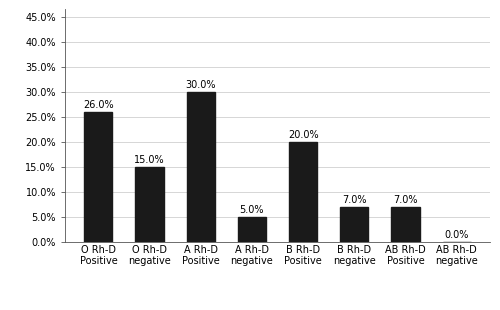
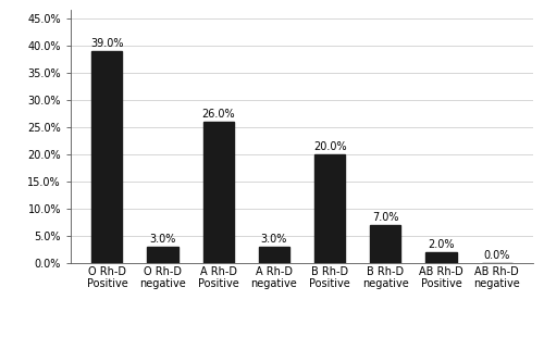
O Rh-D Positive: 26.0% -> 39.0%
O Rh-D negative: 15.0% -> 3.0%
A Rh-D Positive: 30.0% -> 26.0%
A Rh-D negative: 5.0% -> 3.0%
AB Rh-D Positive: 7.0% -> 2.0%
